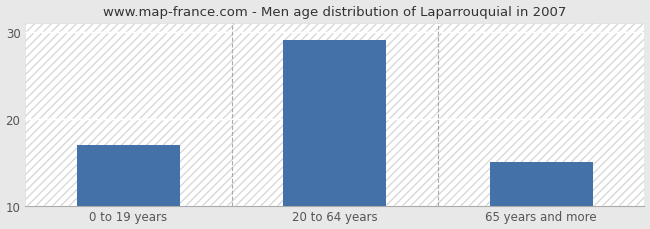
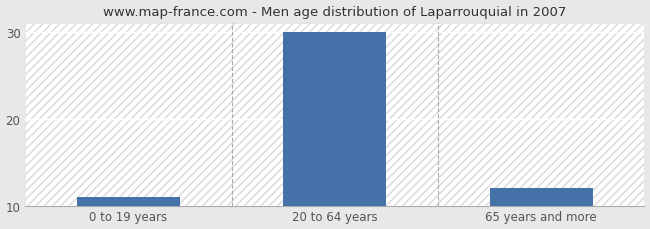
0 to 19 years: 17 -> 11
20 to 64 years: 29 -> 30
65 years and more: 15 -> 12
